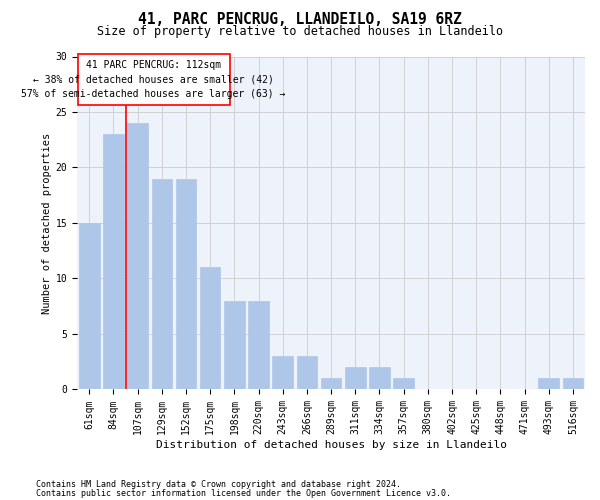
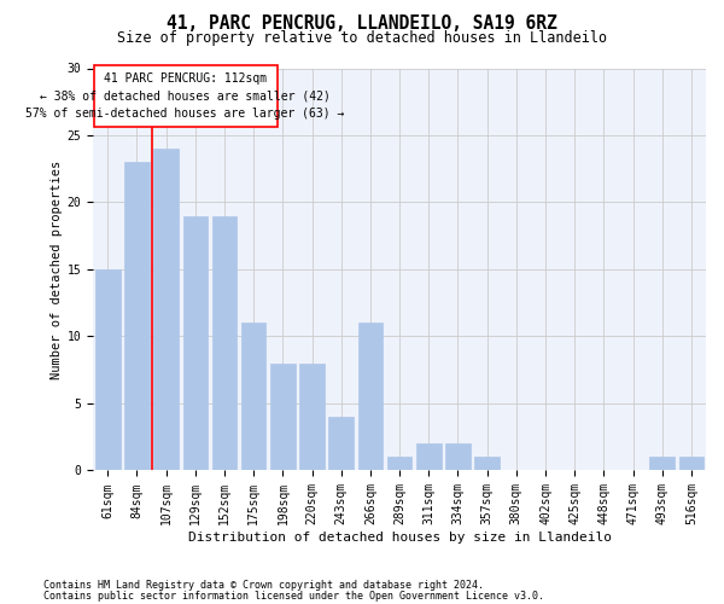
243sqm: 3 -> 4
266sqm: 3 -> 11
